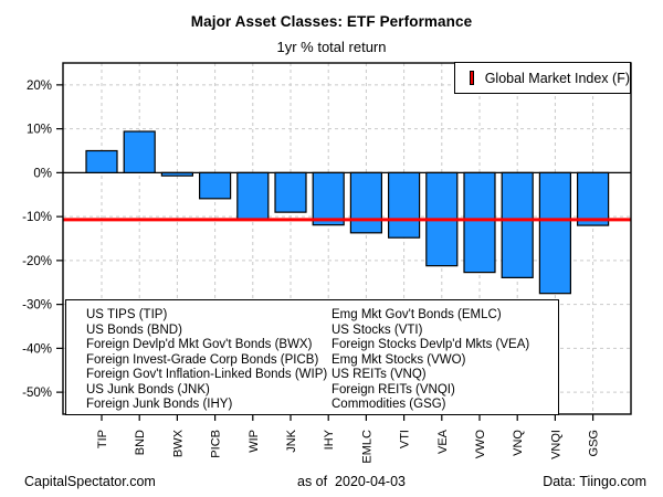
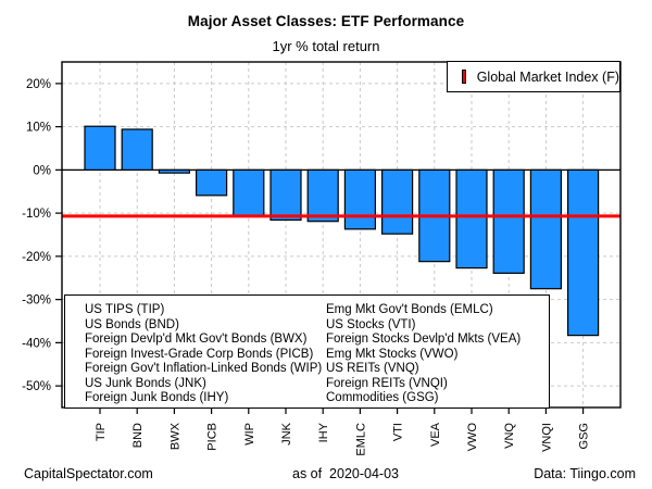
TIP: 5% -> 10%
JNK: -9% -> -12%
GSG: -12% -> -38%
